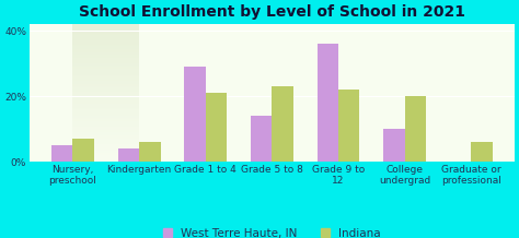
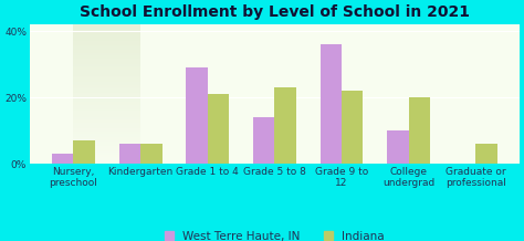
West Terre Haute, IN/Nursery, preschool: 5% -> 3%
West Terre Haute, IN/Kindergarten: 4% -> 6%
